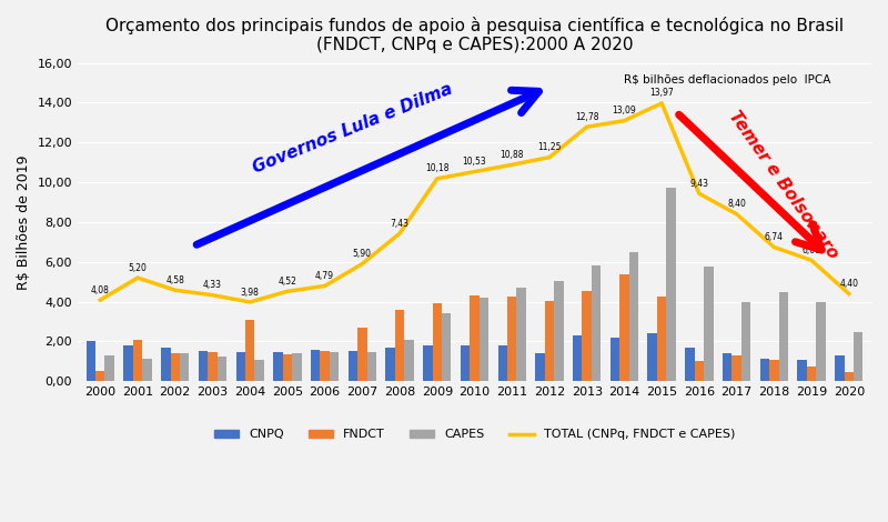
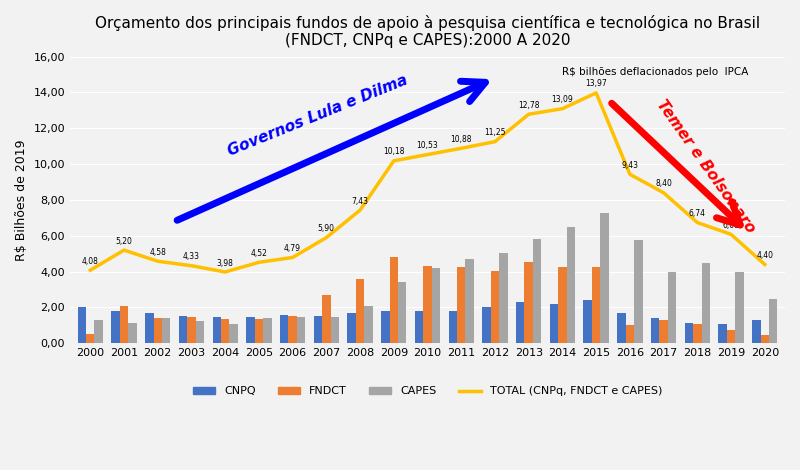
FNDCT/2004: 3,1 -> 1,4
FNDCT/2009: 3,9 -> 4,8
CNPQ/2012: 1,4 -> 2,0
FNDCT/2014: 5,4 -> 4,2
CAPES/2015: 9,7 -> 7,3
